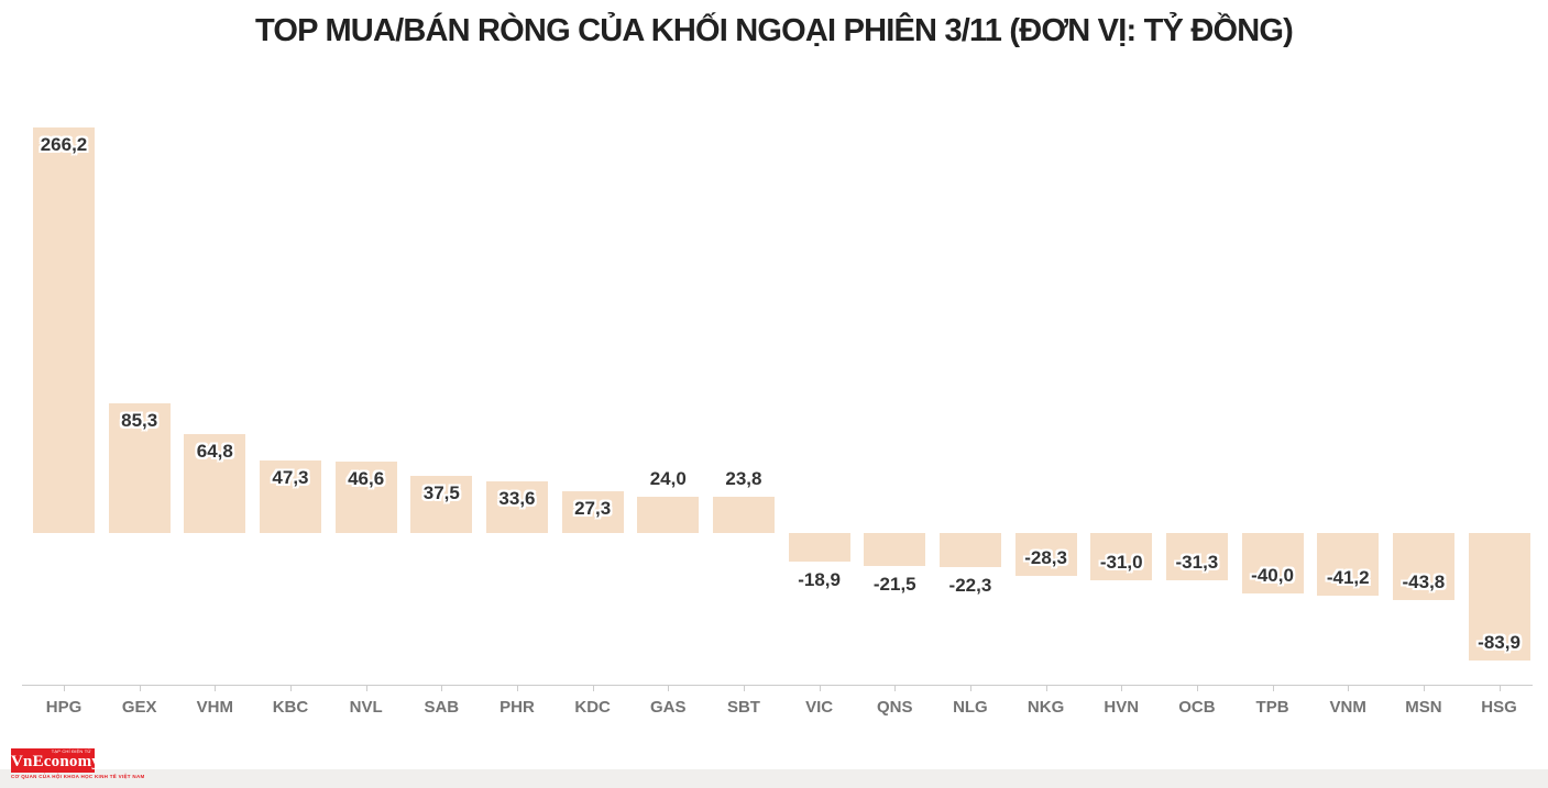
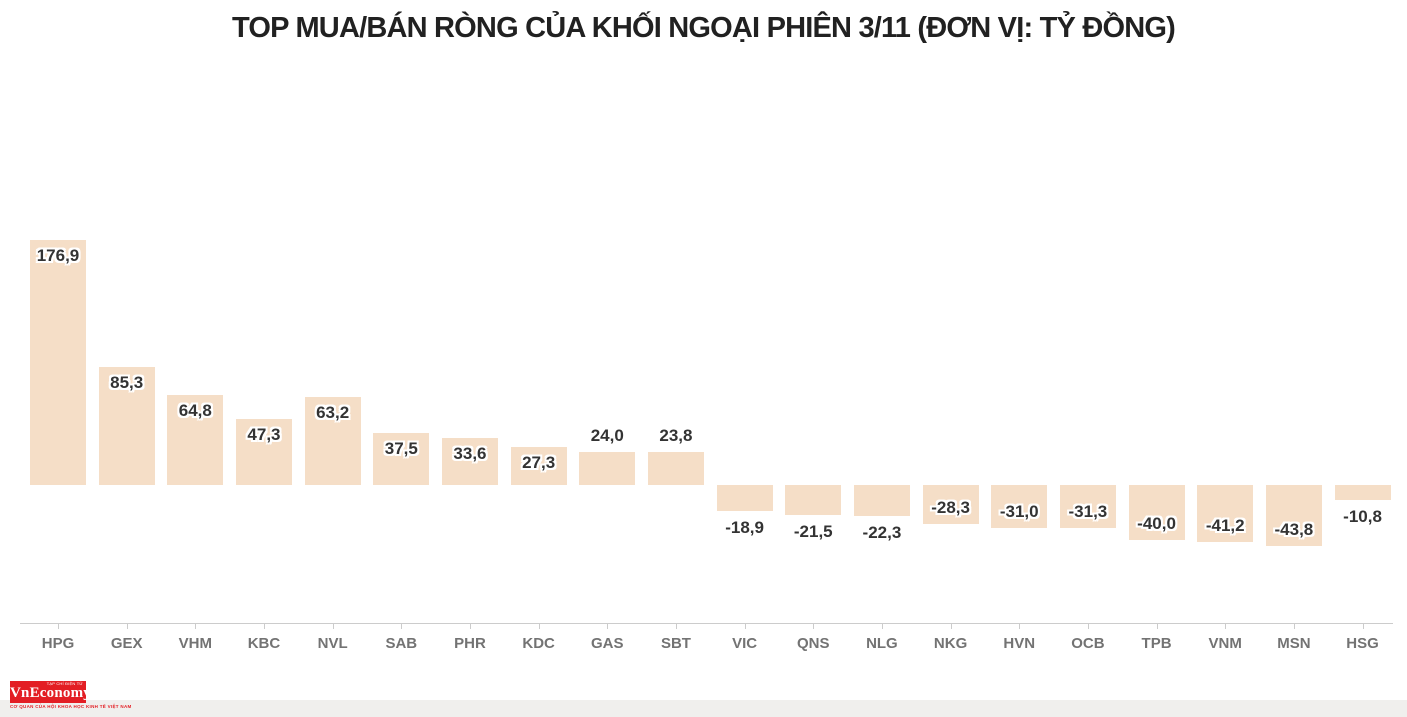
HPG: 266,2 -> 176,9
NVL: 46,6 -> 63,2
HSG: -83,9 -> -10,8
